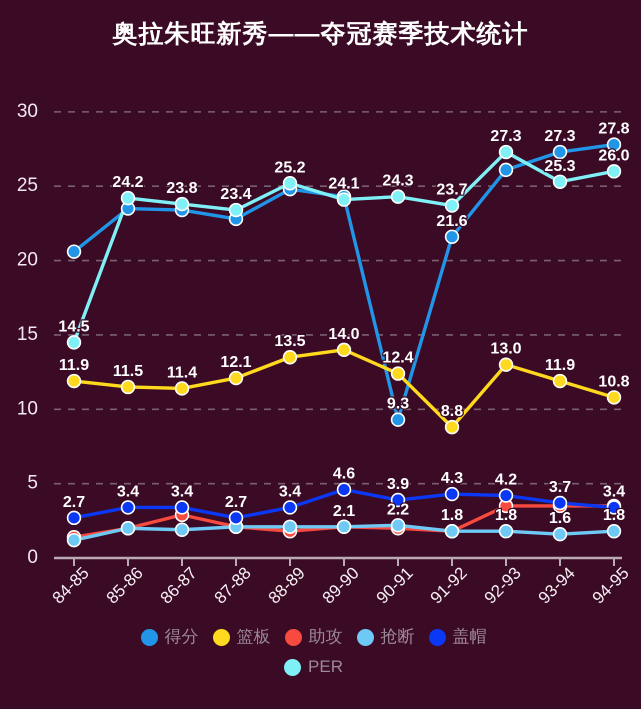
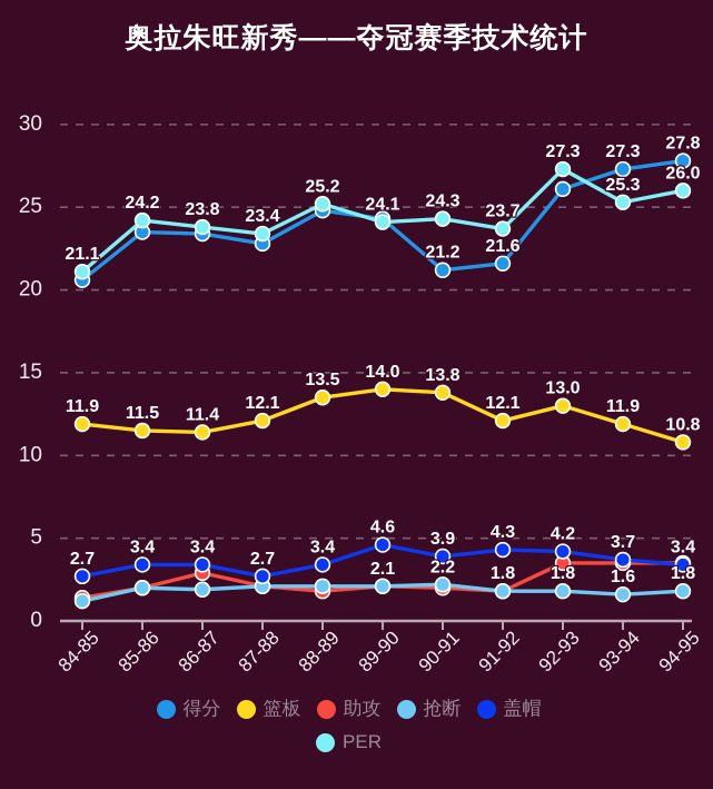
PER/84-85: 14.5 -> 21.1
得分/90-91: 9.3 -> 21.2
篮板/90-91: 12.4 -> 13.8
篮板/91-92: 8.8 -> 12.1
